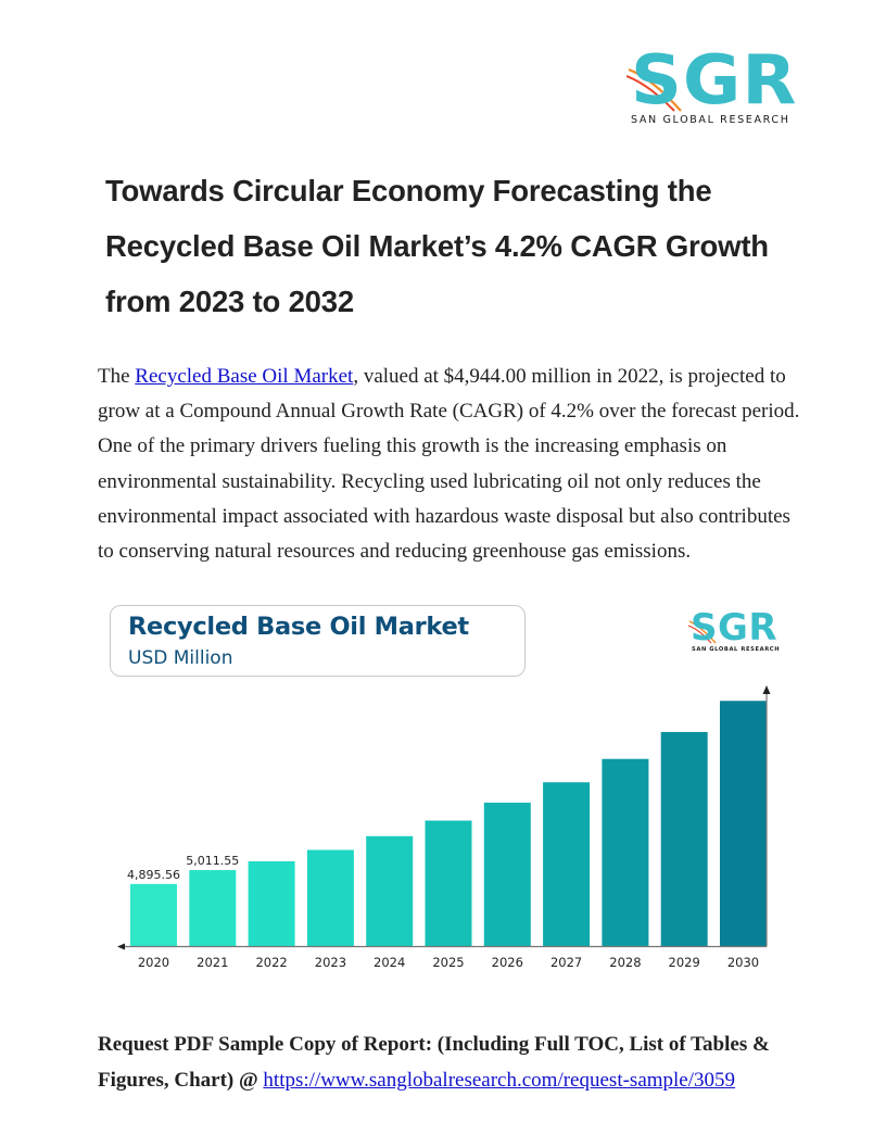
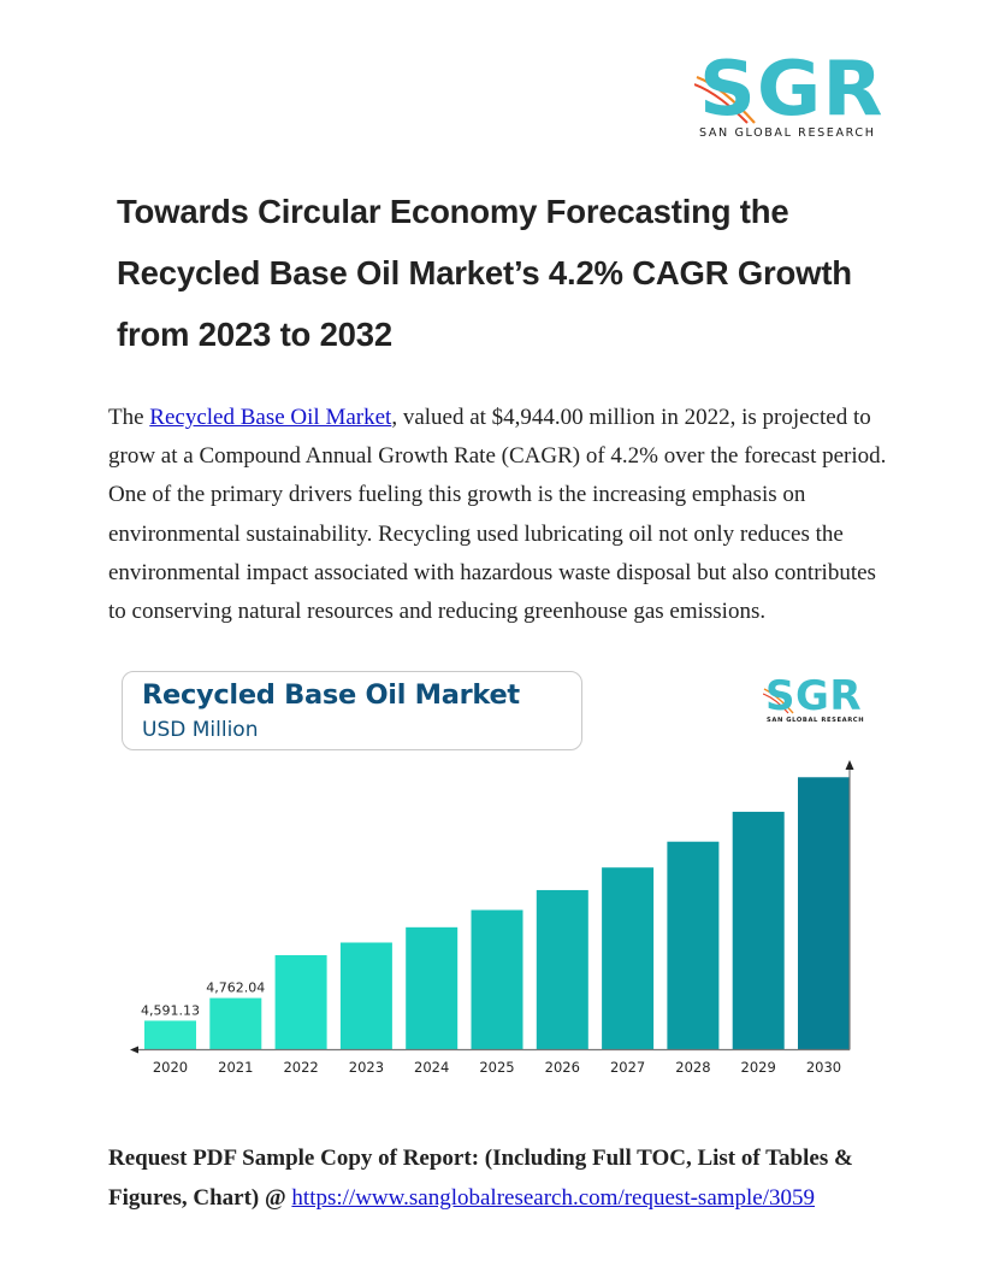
2020: 4,895.56 -> 4,591.13
2021: 5,011.55 -> 4,762.04
